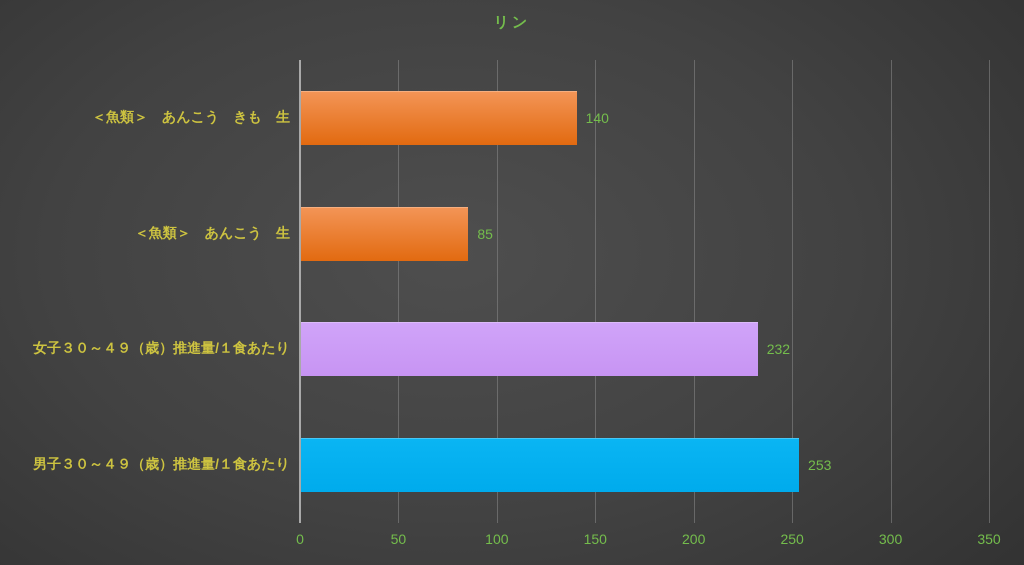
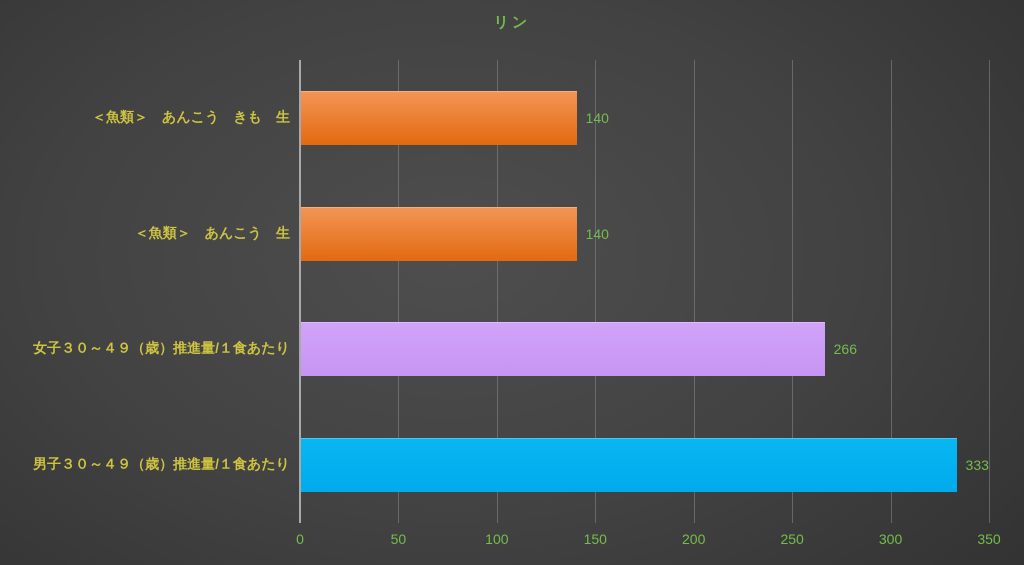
＜魚類＞ あんこう 生: 85 -> 140
女子３０～４９（歳）推進量/１食あたり: 232 -> 266
男子３０～４９（歳）推進量/１食あたり: 253 -> 333
